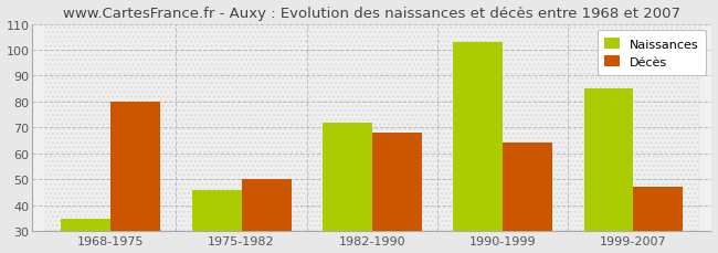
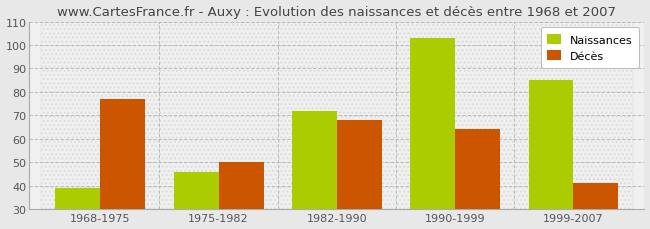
Naissances/1968-1975: 35 -> 39
Décès/1968-1975: 80 -> 77
Décès/1999-2007: 47 -> 41
